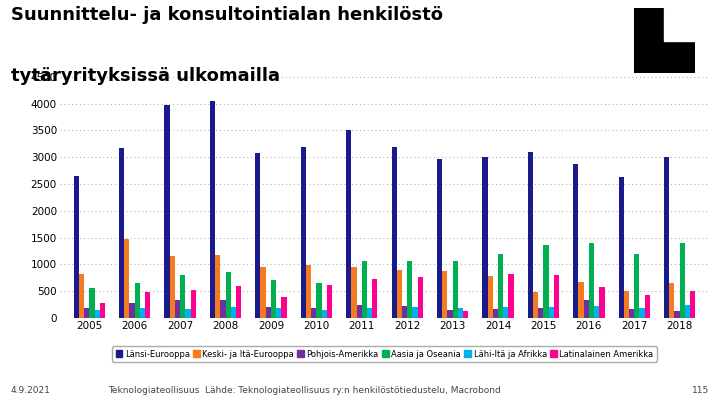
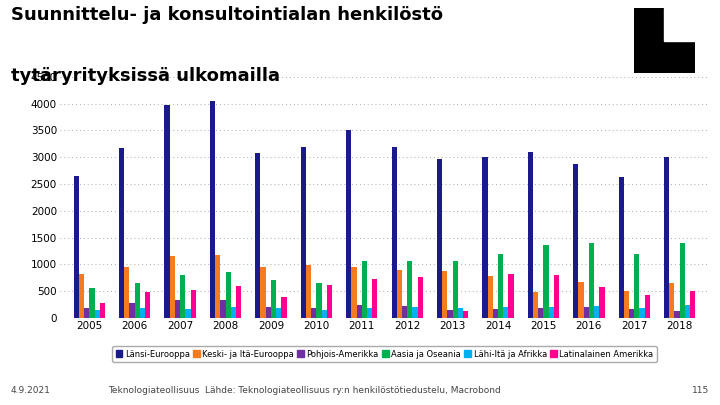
Keski- ja Itä-Eurooppa/2006: 1480 -> 950
Pohjois-Amerikka/2016: 340 -> 200
